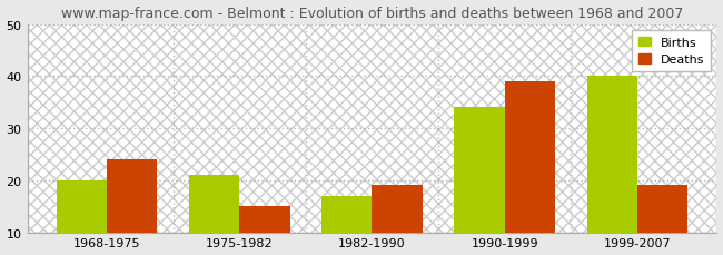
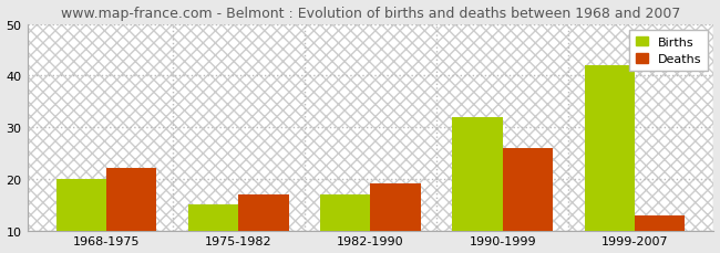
Deaths/1968-1975: 24 -> 22
Births/1975-1982: 21 -> 15
Deaths/1975-1982: 15 -> 17
Births/1990-1999: 34 -> 32
Deaths/1990-1999: 39 -> 26
Births/1999-2007: 40 -> 42
Deaths/1999-2007: 19 -> 13
